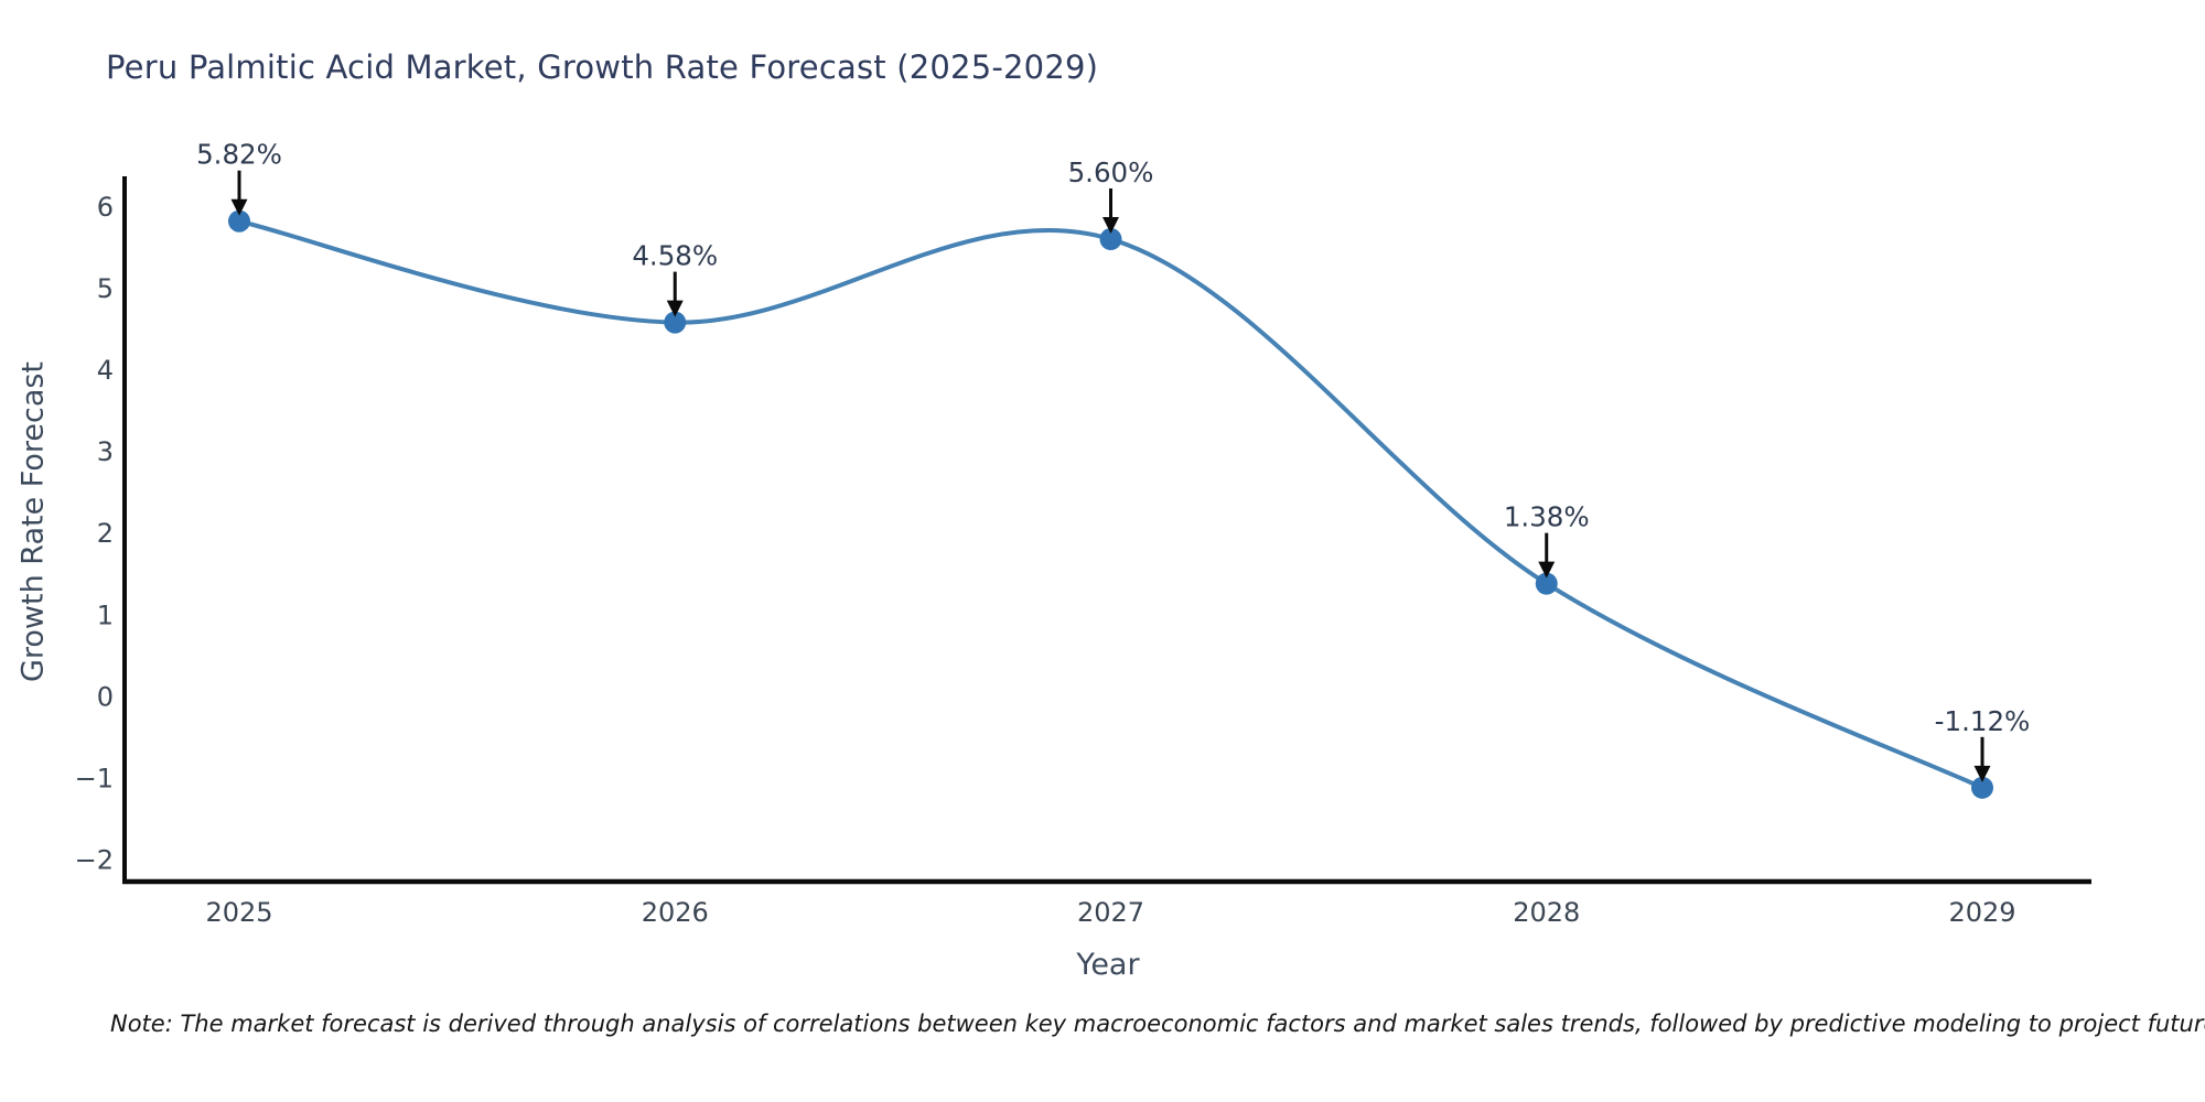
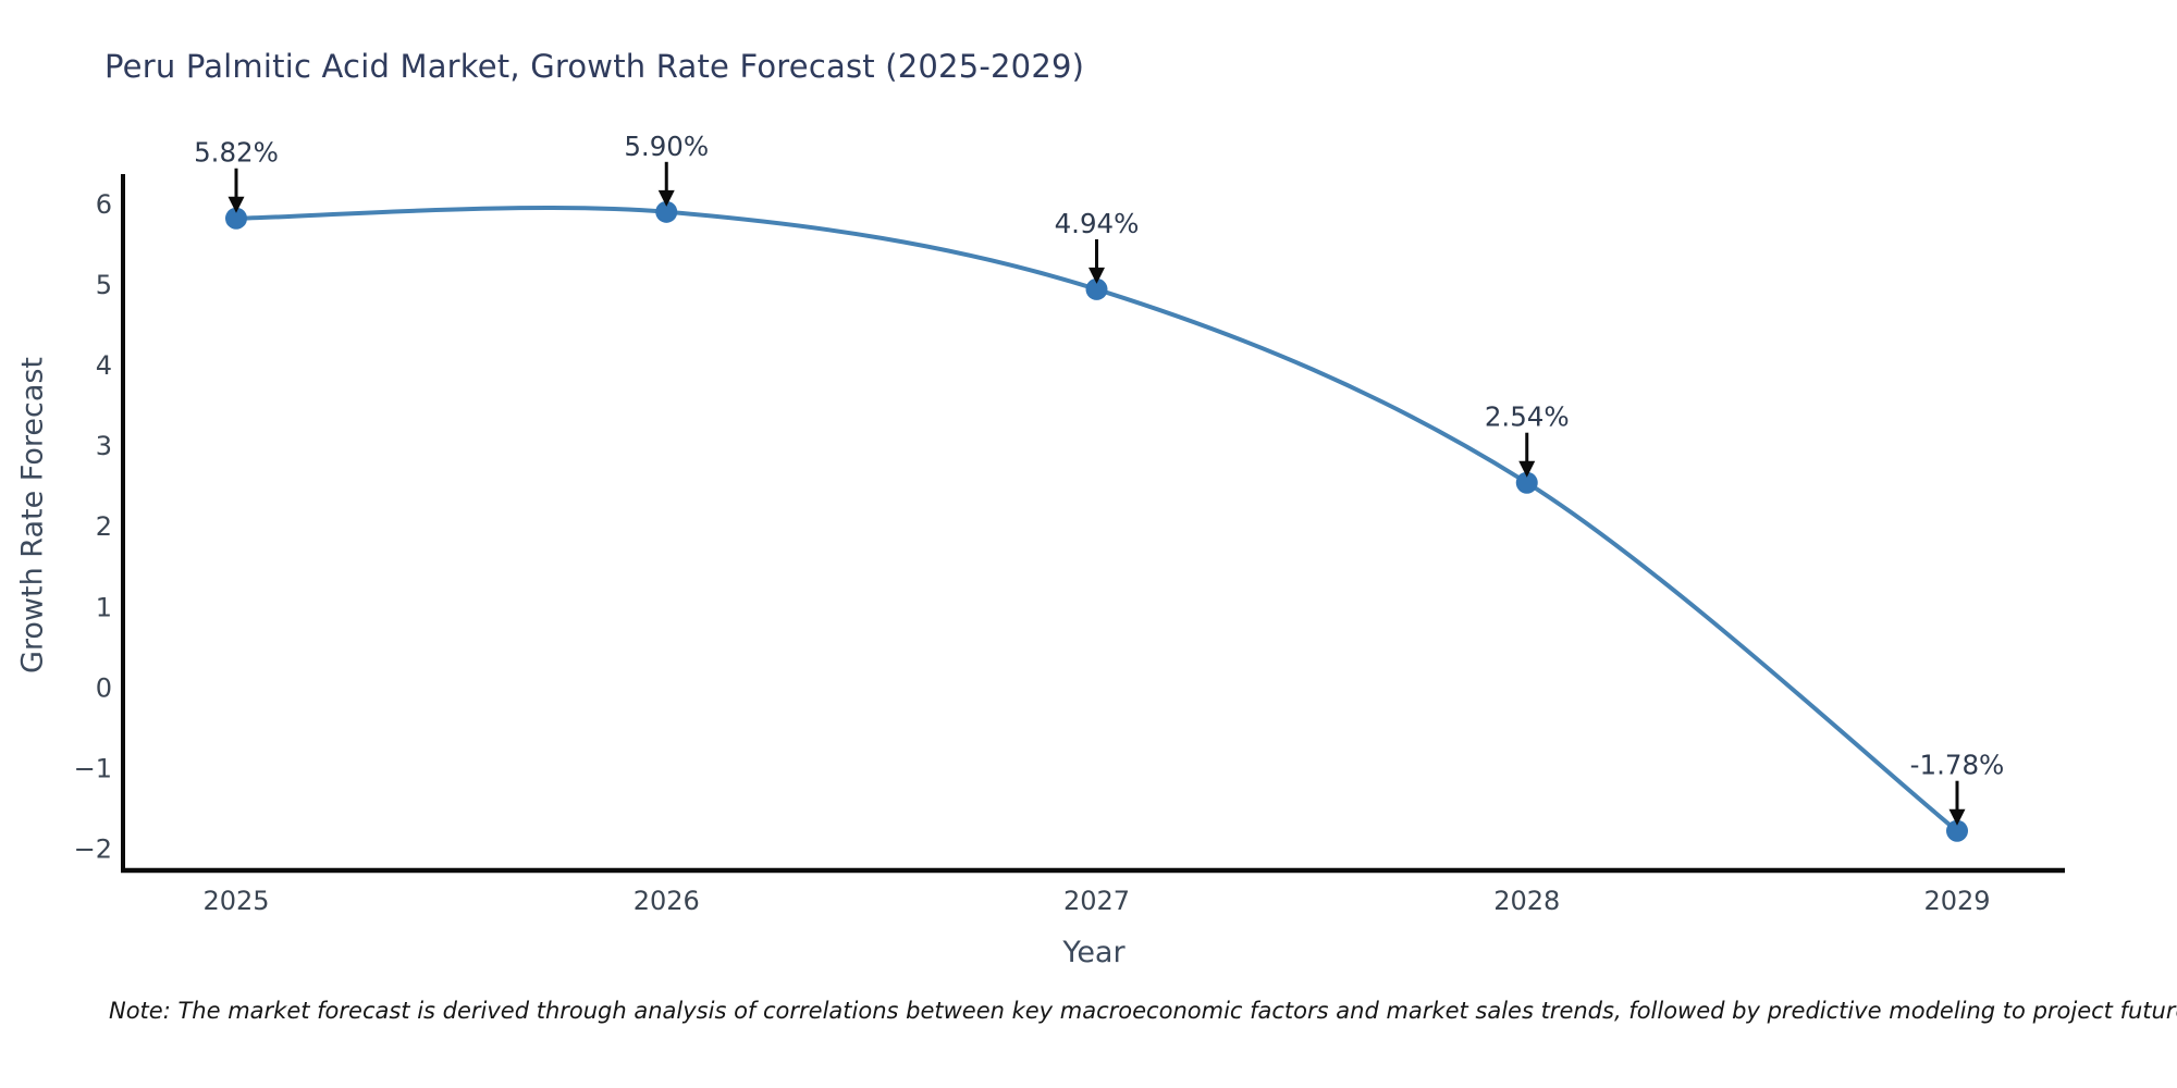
2026: 4.58% -> 5.90%
2027: 5.60% -> 4.94%
2028: 1.38% -> 2.54%
2029: -1.12% -> -1.78%
